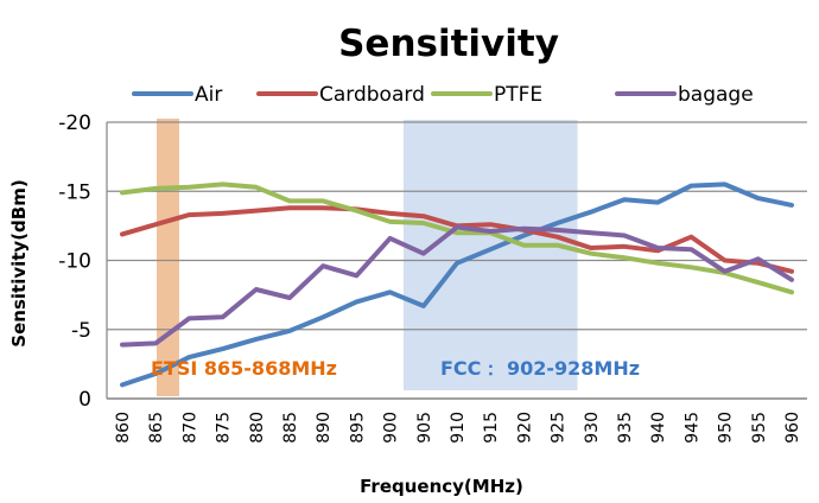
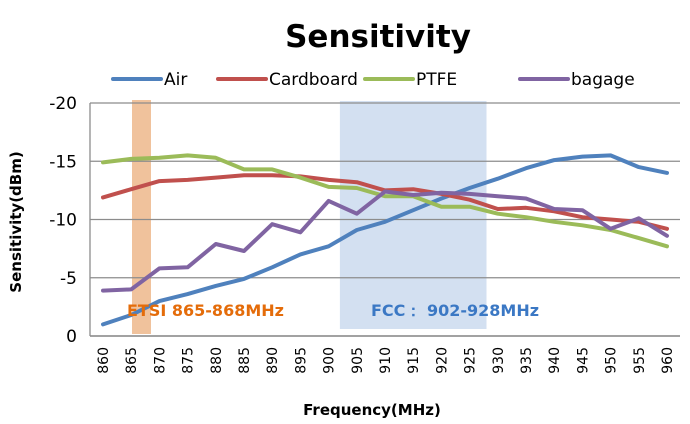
Air/905: -6.7 -> -9.1
Air/940: -14.2 -> -15.1
Cardboard/945: -11.7 -> -10.2
